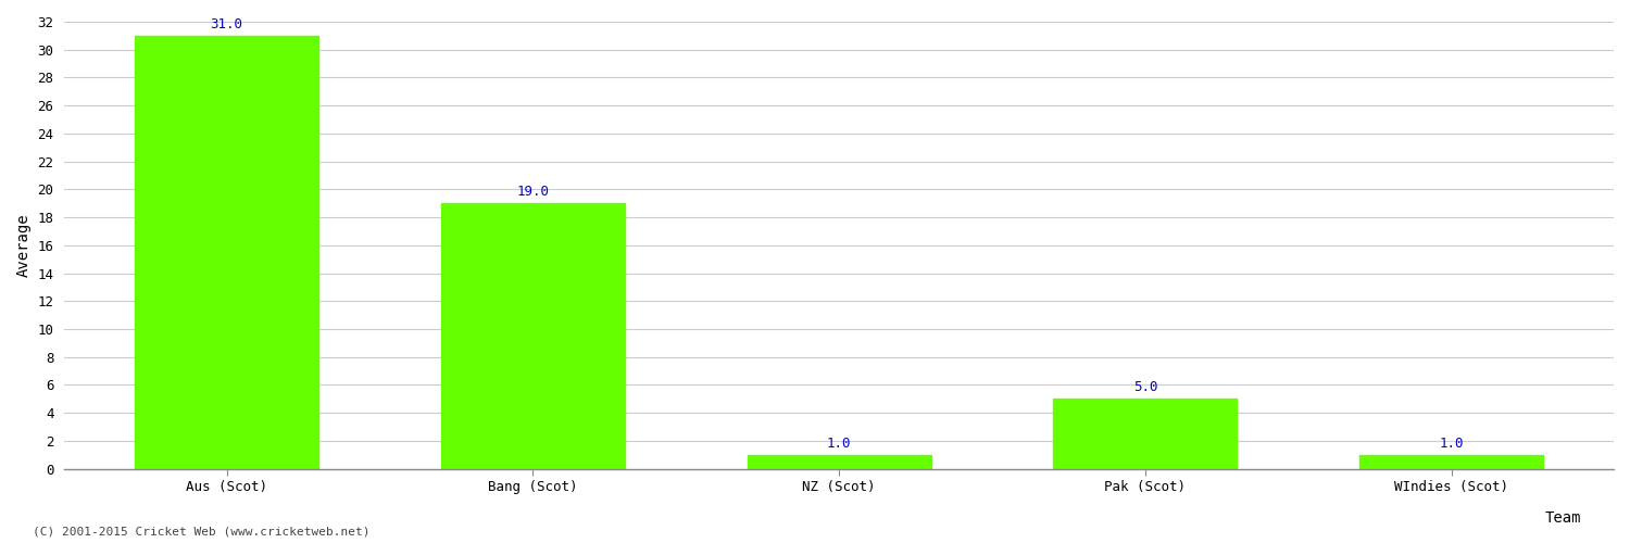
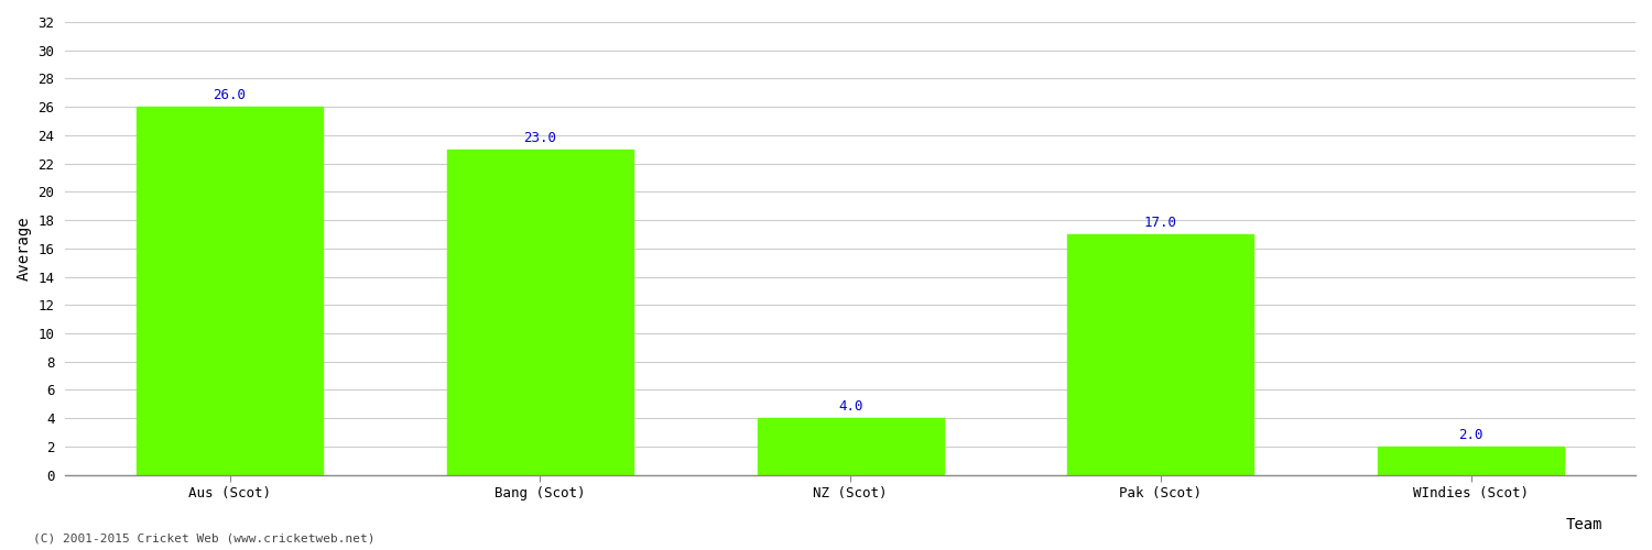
Aus (Scot): 31.0 -> 26.0
Bang (Scot): 19.0 -> 23.0
NZ (Scot): 1.0 -> 4.0
Pak (Scot): 5.0 -> 17.0
WIndies (Scot): 1.0 -> 2.0
